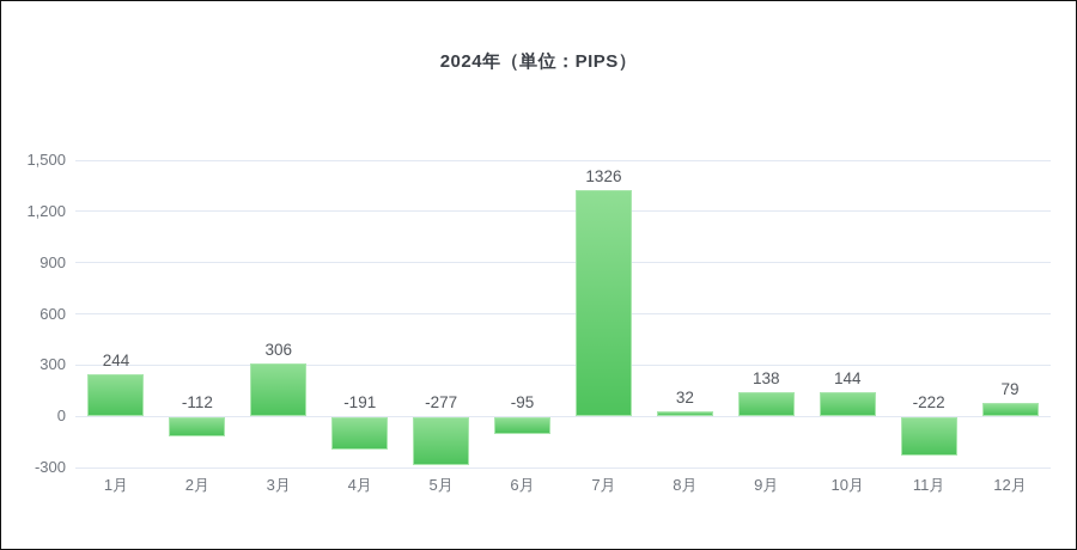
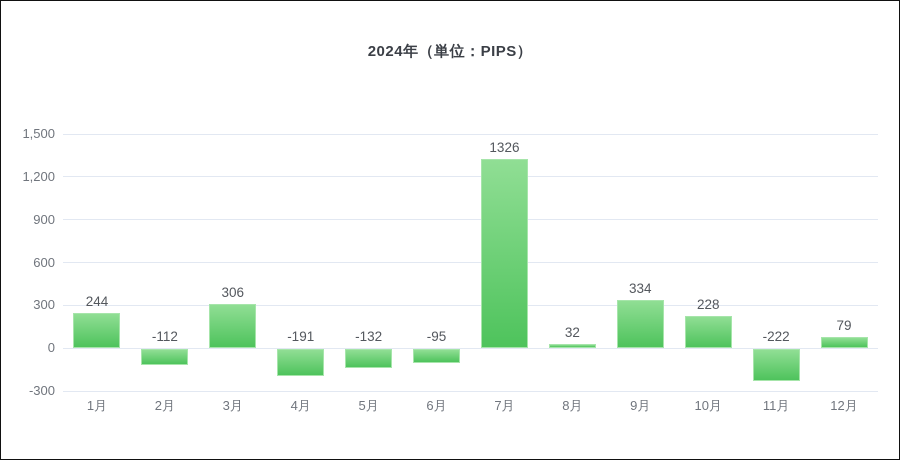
5月: -277 -> -132
9月: 138 -> 334
10月: 144 -> 228
